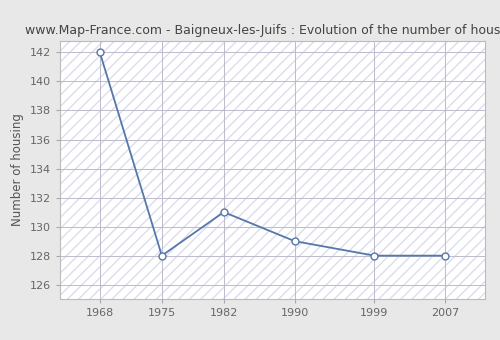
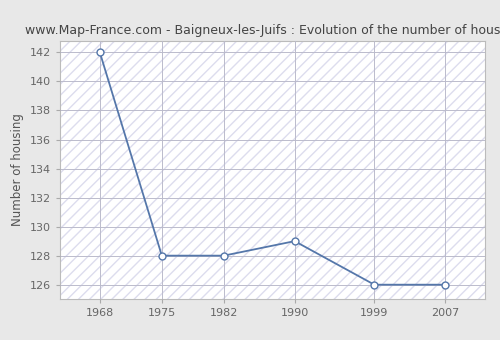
1982: 131 -> 128
1999: 128 -> 126
2007: 128 -> 126
